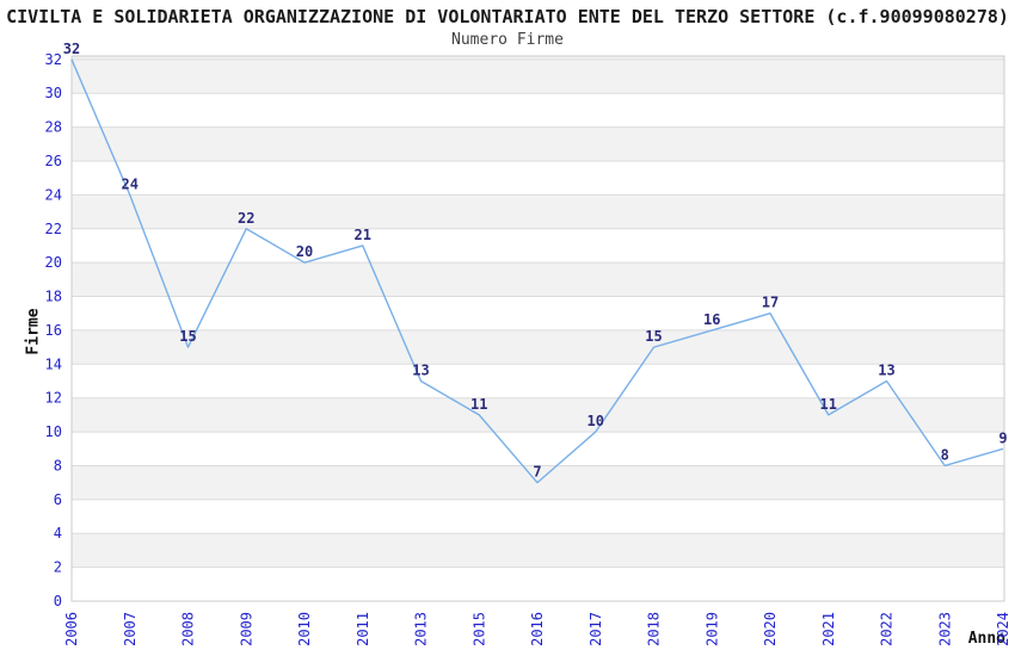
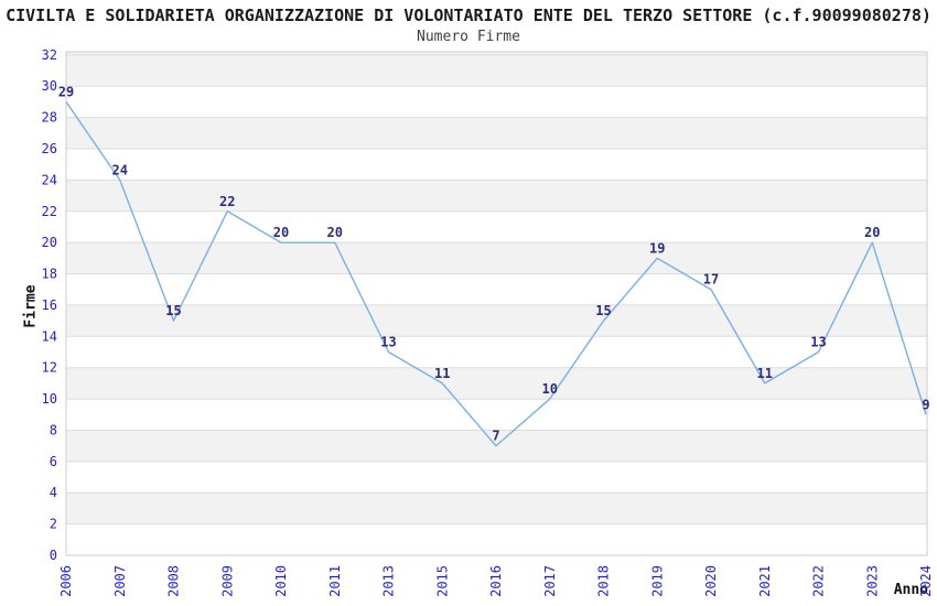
2006: 32 -> 29
2011: 21 -> 20
2019: 16 -> 19
2023: 8 -> 20
